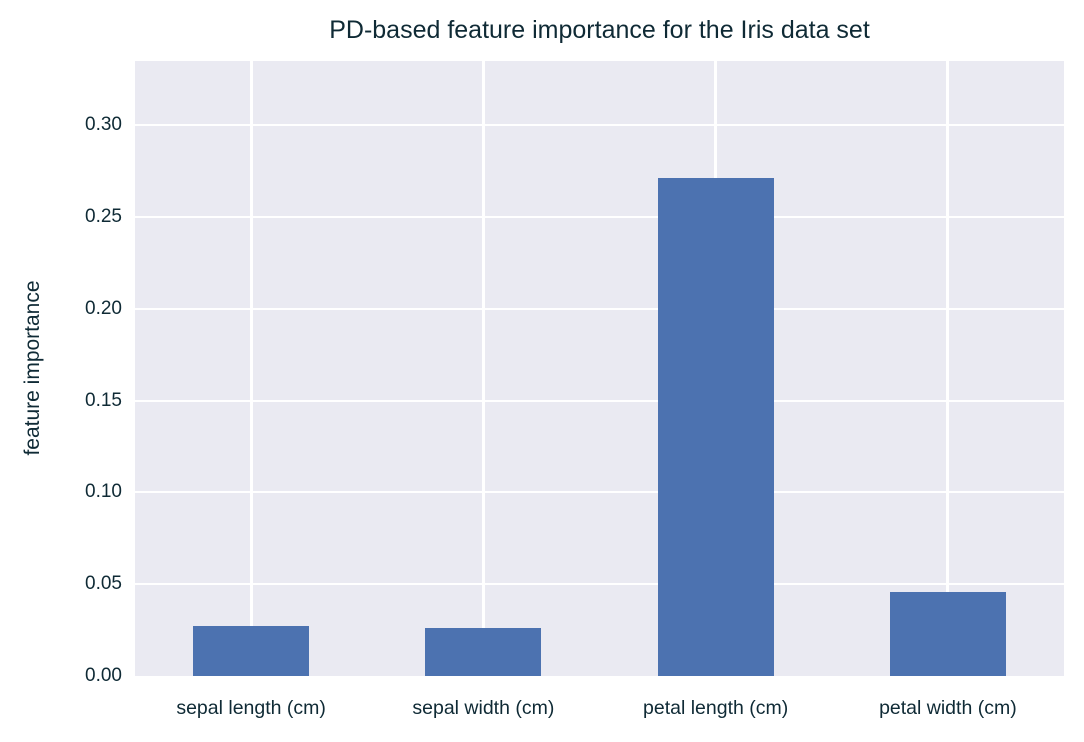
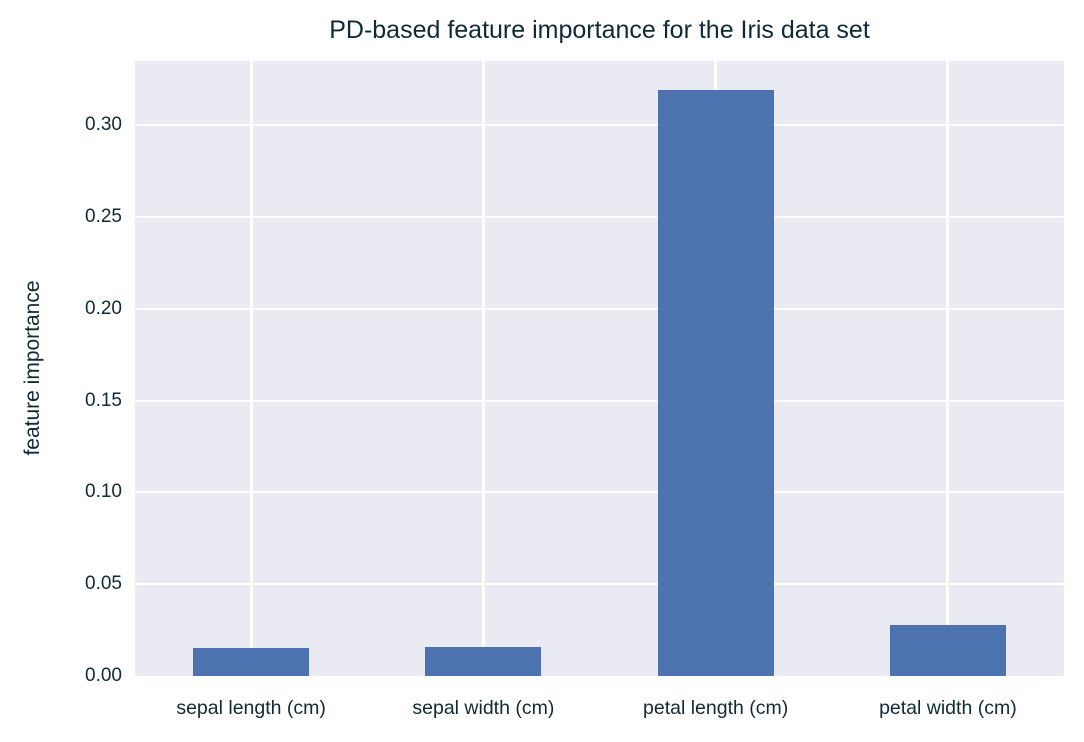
sepal length (cm): 0.027 -> 0.015
sepal width (cm): 0.026 -> 0.016
petal length (cm): 0.271 -> 0.319
petal width (cm): 0.046 -> 0.028
